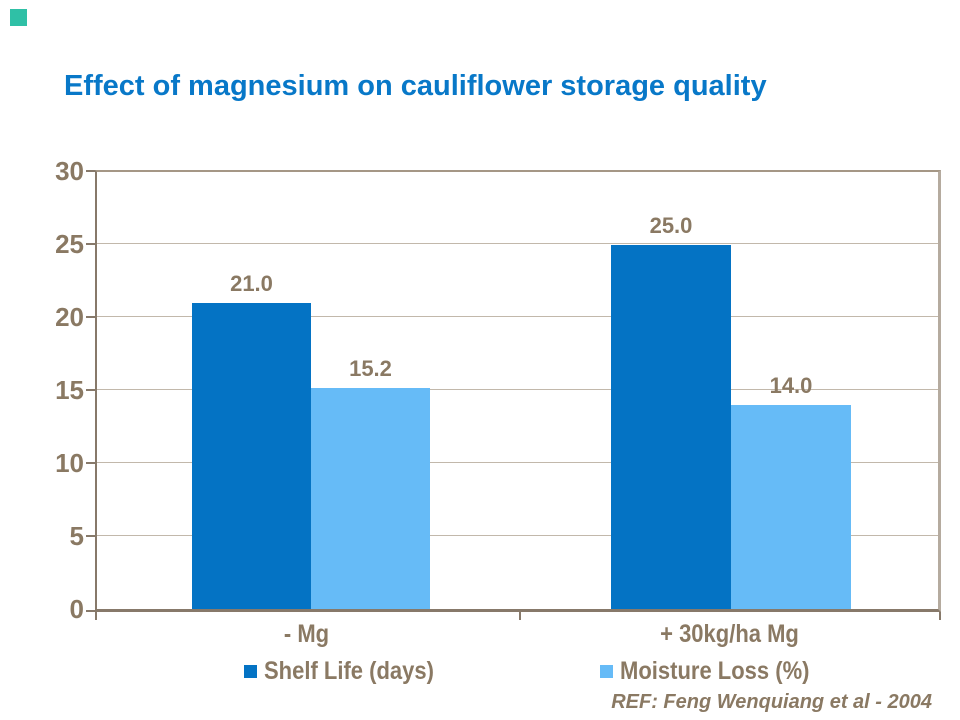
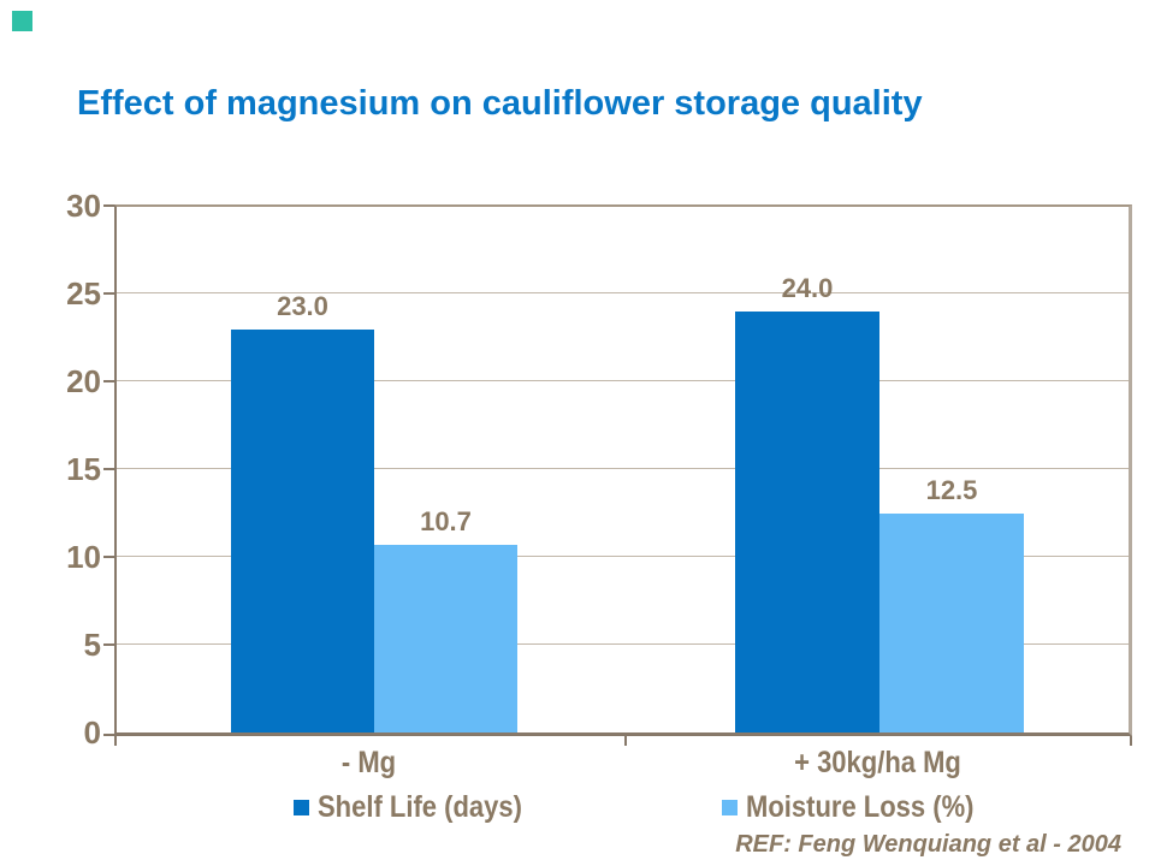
Shelf Life (days)/- Mg: 21.0 -> 23.0
Moisture Loss (%)/- Mg: 15.2 -> 10.7
Shelf Life (days)/+ 30kg/ha Mg: 25.0 -> 24.0
Moisture Loss (%)/+ 30kg/ha Mg: 14.0 -> 12.5
